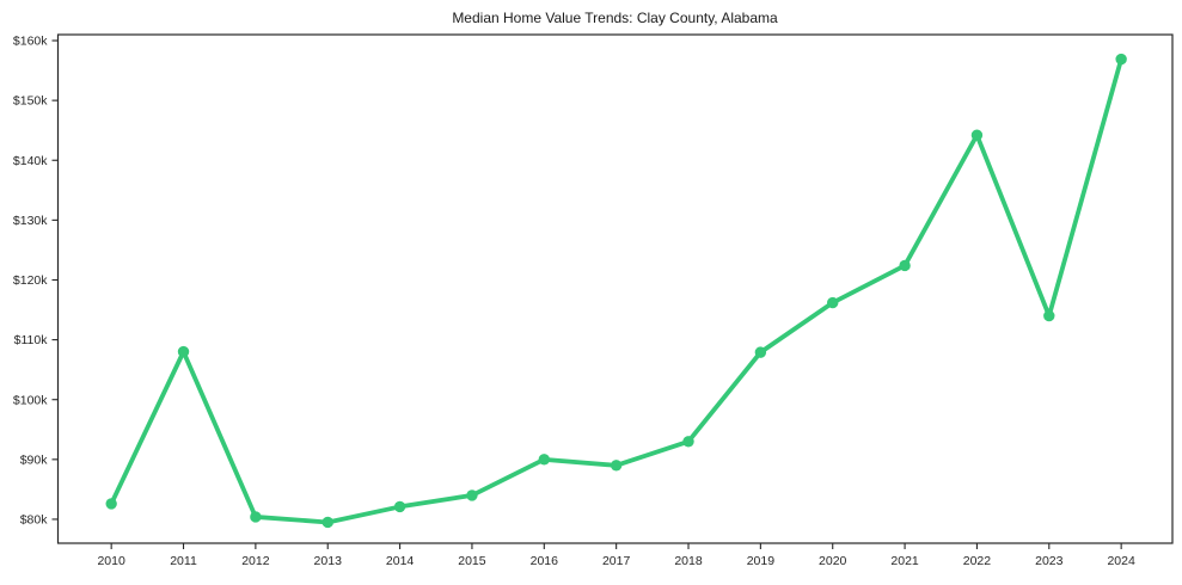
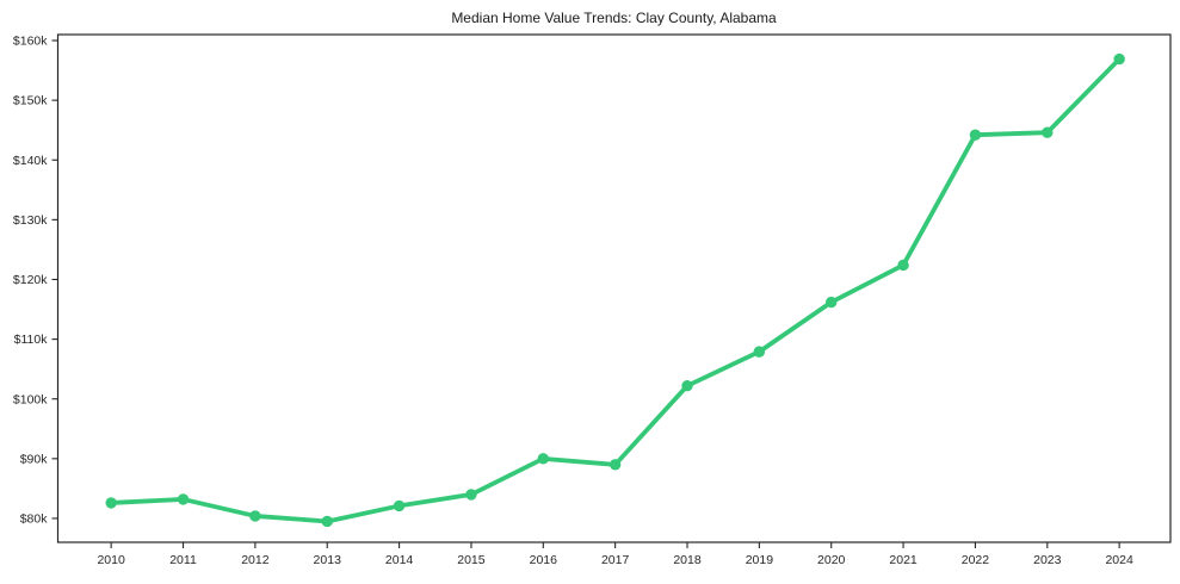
2011: $108k -> $83k
2018: $93k -> $102k
2023: $114k -> $145k
